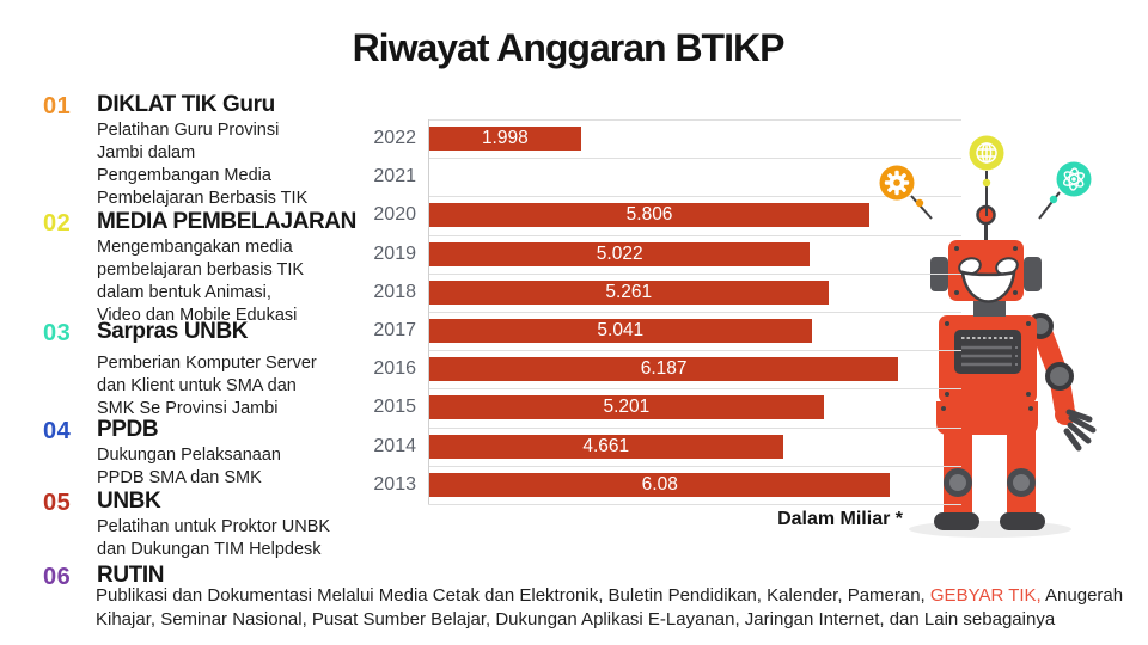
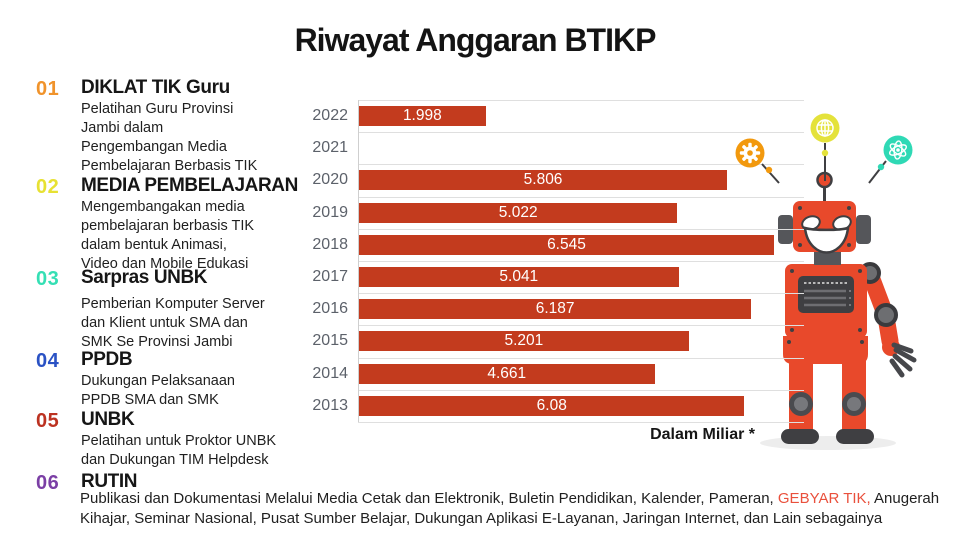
2018: 5.261 -> 6.545
